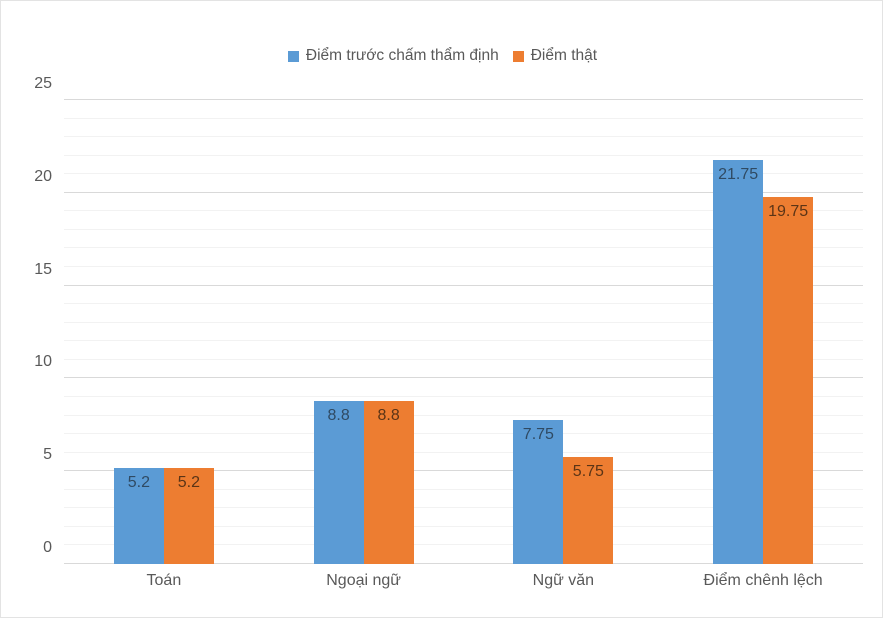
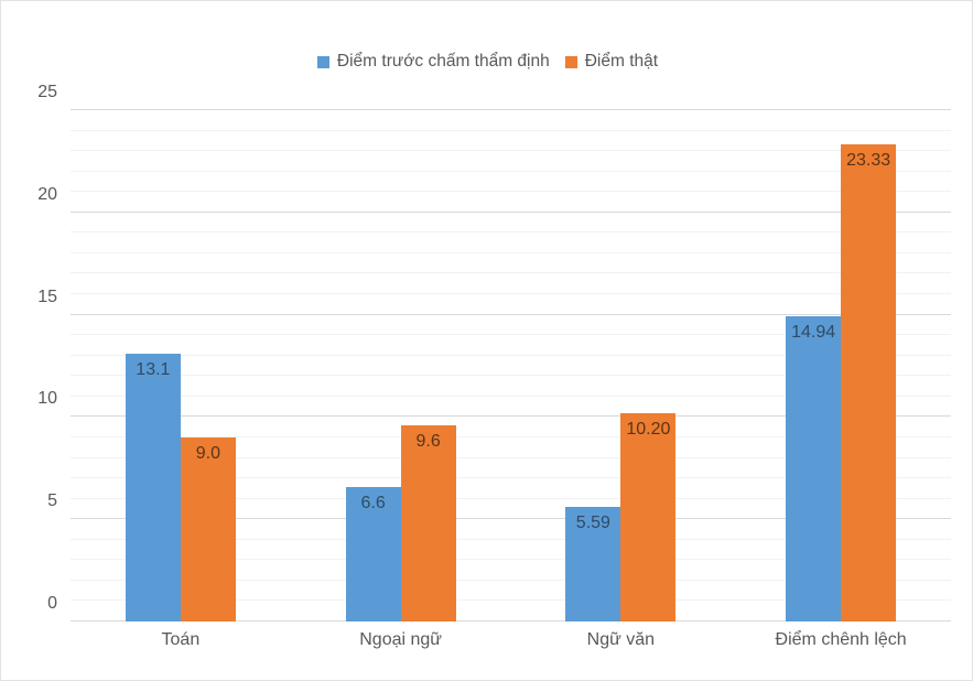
Điểm trước chấm thẩm định/Toán: 5.2 -> 13.1
Điểm thật/Toán: 5.2 -> 9.0
Điểm trước chấm thẩm định/Ngoại ngữ: 8.8 -> 6.6
Điểm thật/Ngoại ngữ: 8.8 -> 9.6
Điểm trước chấm thẩm định/Ngữ văn: 7.75 -> 5.59
Điểm thật/Ngữ văn: 5.75 -> 10.20
Điểm trước chấm thẩm định/Điểm chênh lệch: 21.75 -> 14.94
Điểm thật/Điểm chênh lệch: 19.75 -> 23.33
